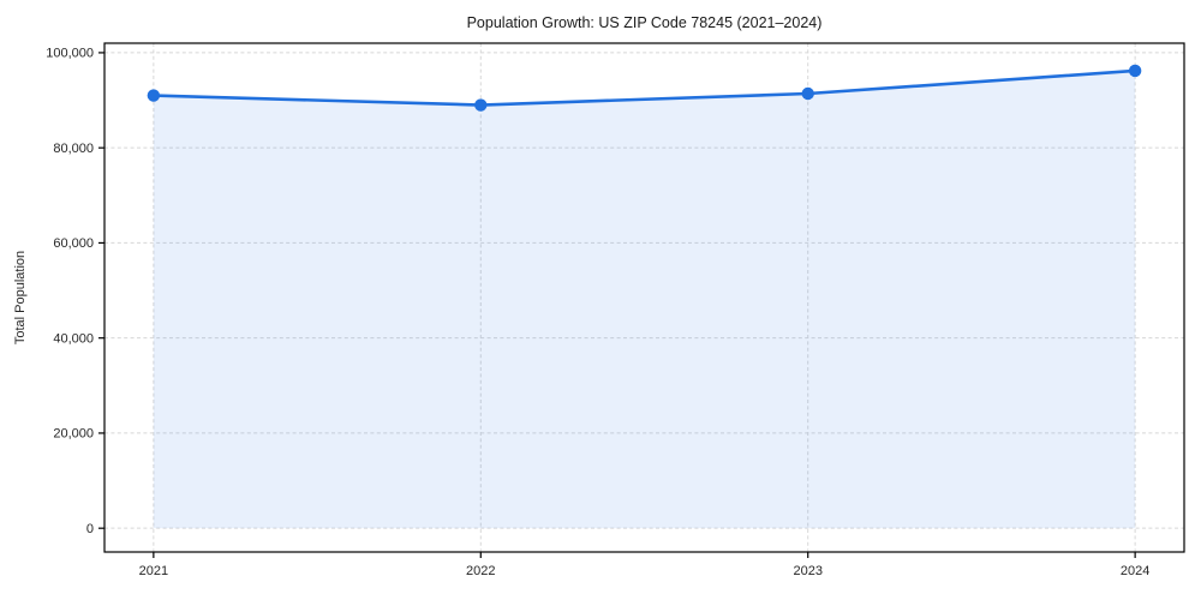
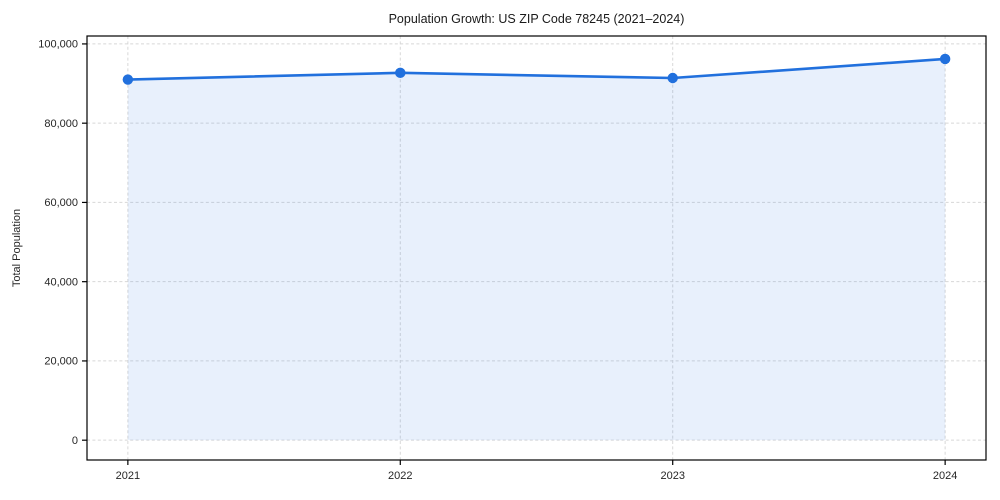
2022: 89000 -> 93000
